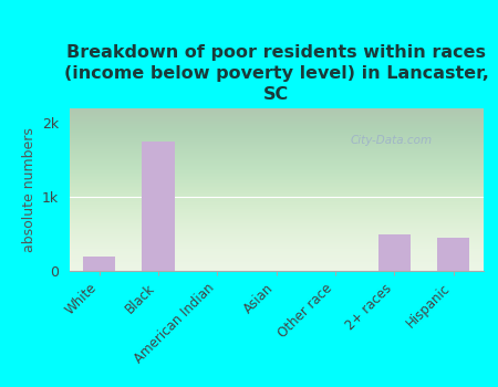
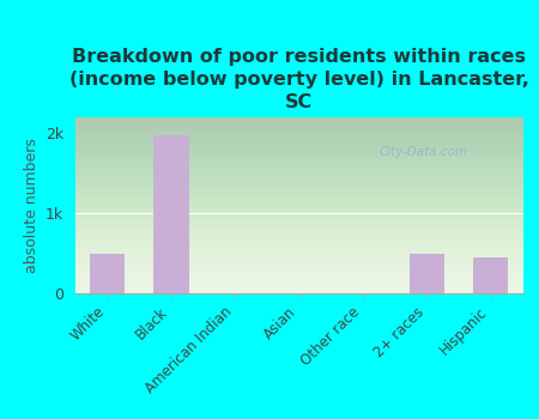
White: 0.20k -> 0.50k
Black: 1.75k -> 1.98k
